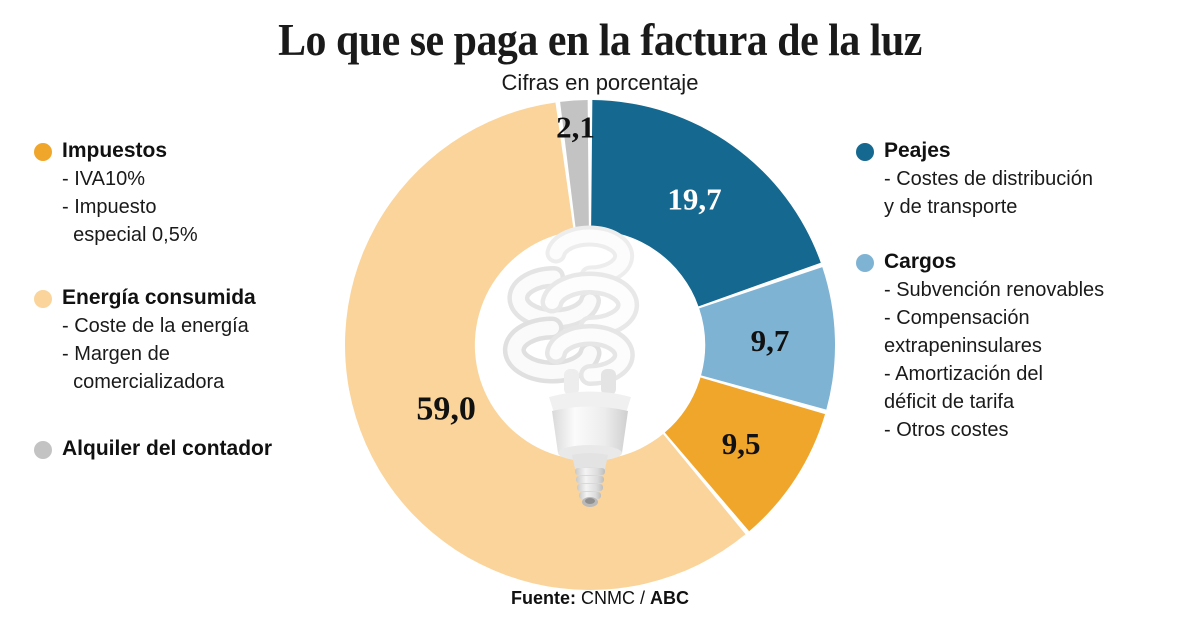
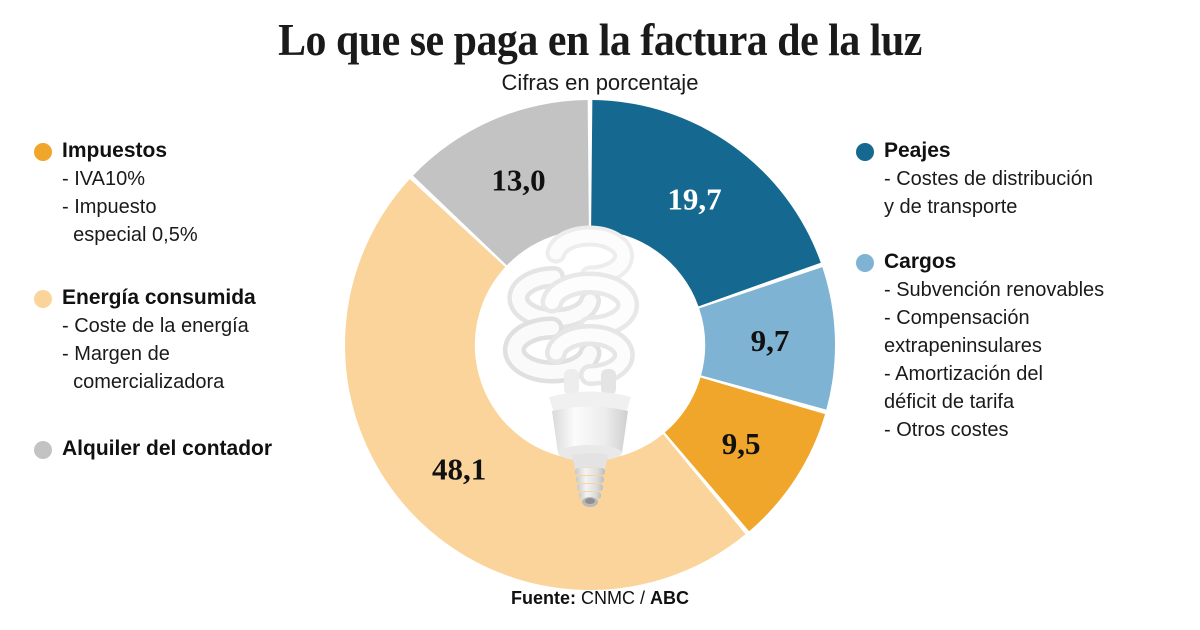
Energía consumida: 59,0 -> 48,1
Alquiler del contador: 2,1 -> 13,0
